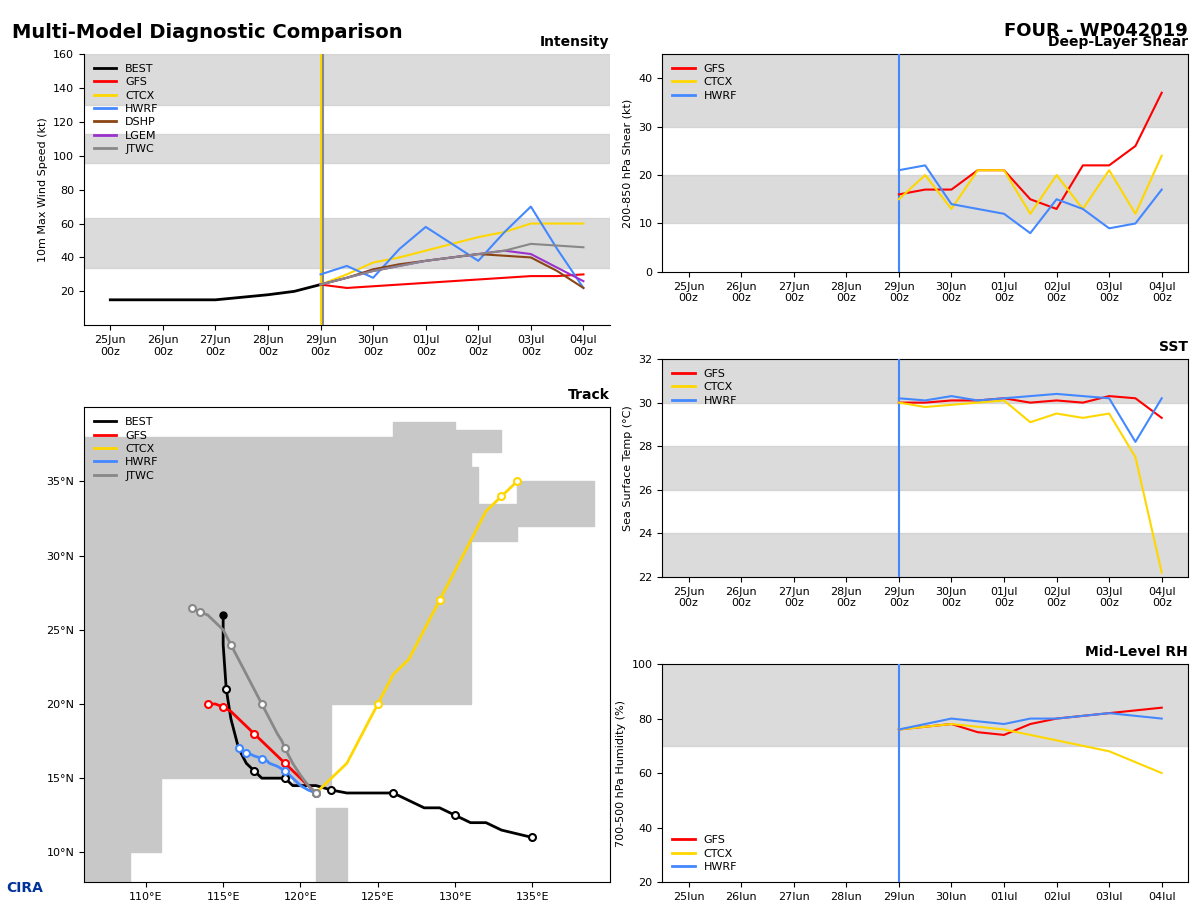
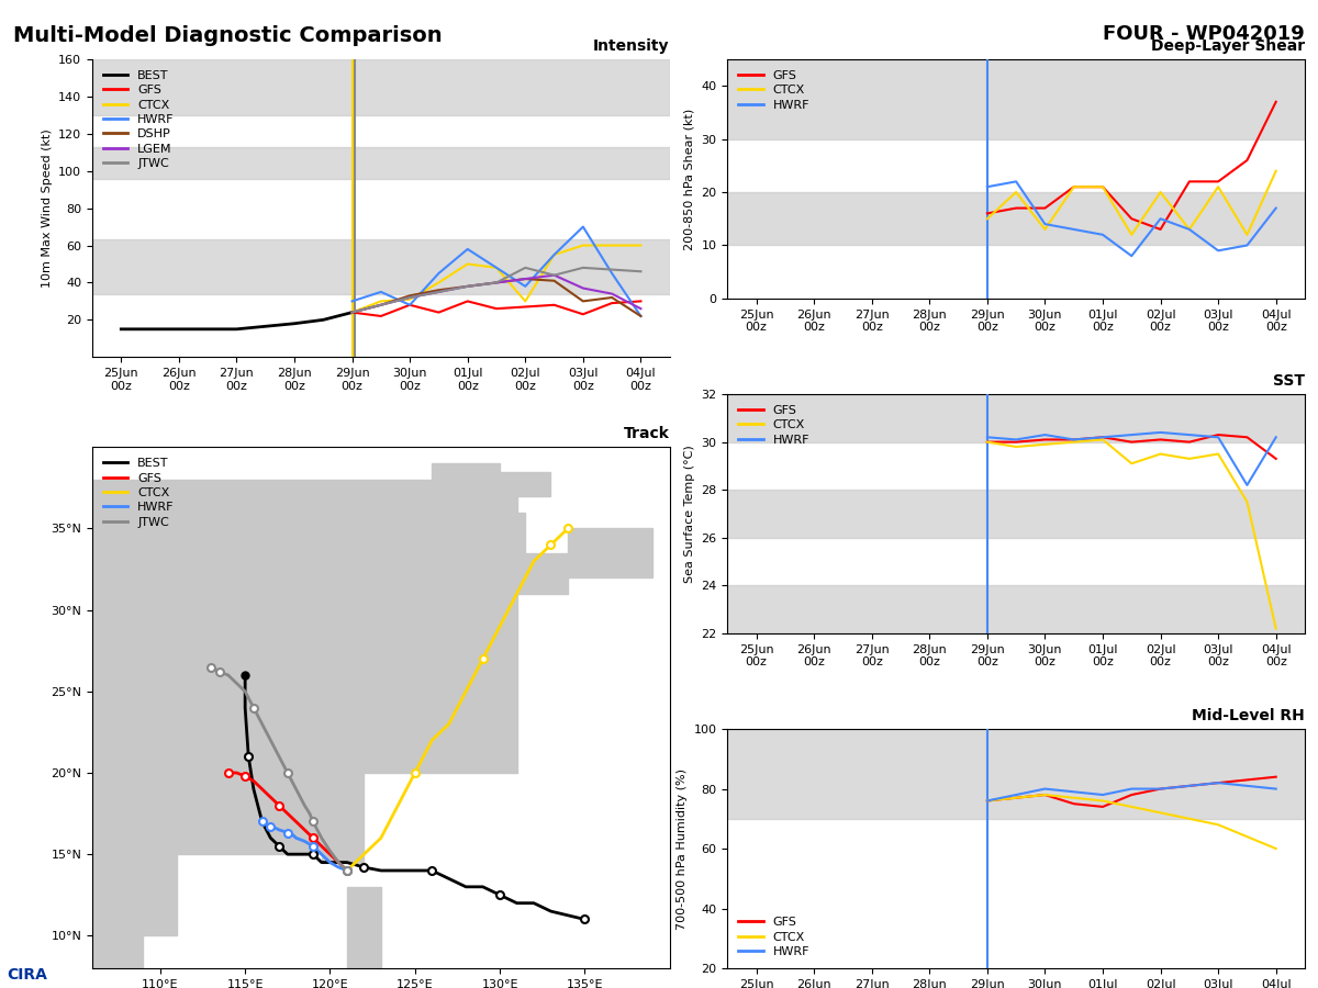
Intensity/GFS/30Jun 00z: 23 -> 28
Intensity/CTCX/30Jun 00z: 37 -> 31
Intensity/GFS/01Jul 00z: 25 -> 30
Intensity/CTCX/01Jul 00z: 44 -> 50
Intensity/CTCX/02Jul 00z: 52 -> 30
Intensity/JTWC/02Jul 00z: 42 -> 48
Intensity/GFS/03Jul 00z: 29 -> 23
Intensity/DSHP/03Jul 00z: 40 -> 30
Intensity/LGEM/03Jul 00z: 42 -> 37
